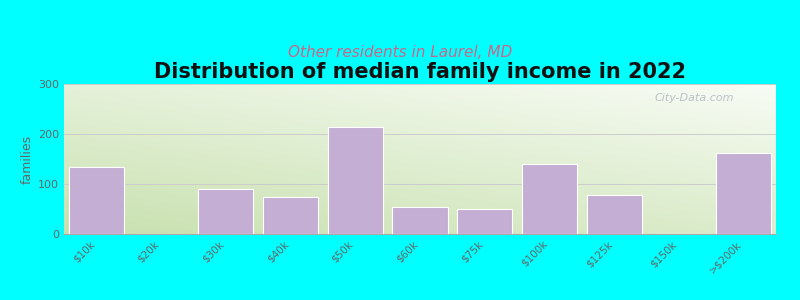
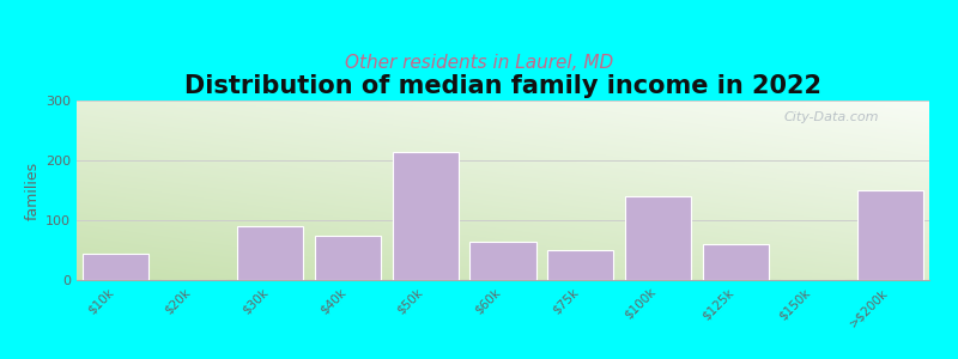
$10k: 134 -> 45
$60k: 54 -> 65
$125k: 78 -> 60
>$200k: 162 -> 150
